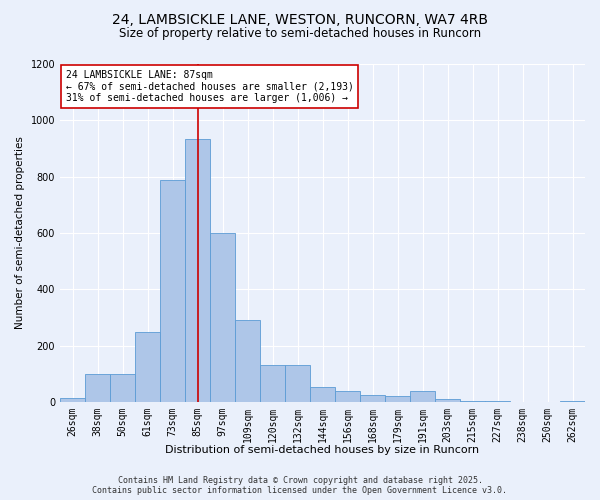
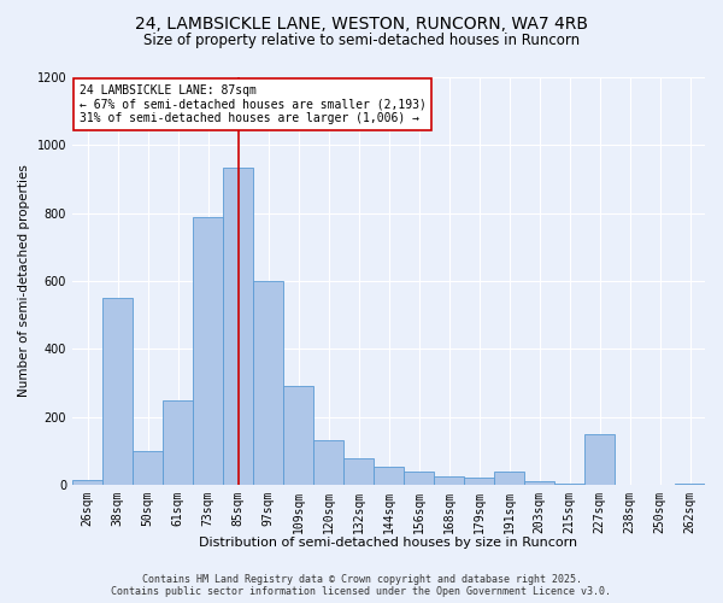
38sqm: 100 -> 550
132sqm: 130 -> 80
227sqm: 3 -> 150
